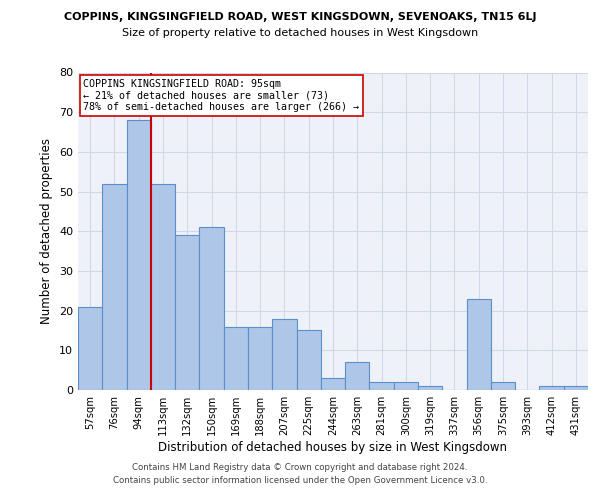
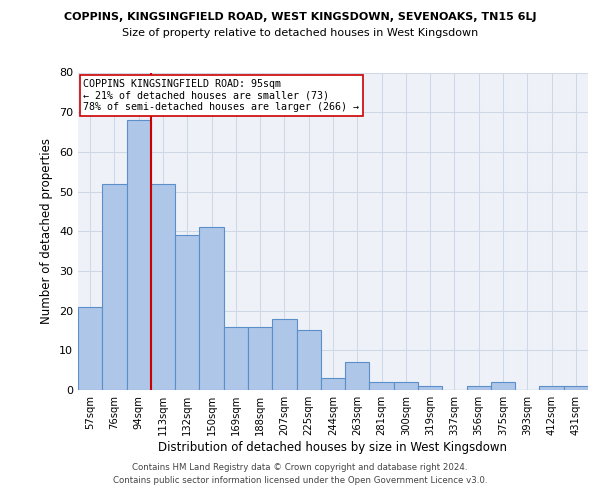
356sqm: 23 -> 1
